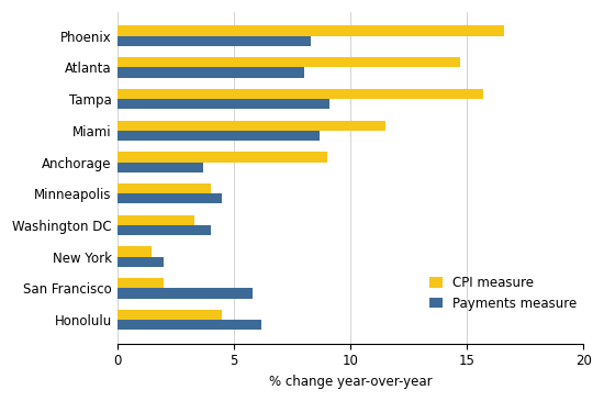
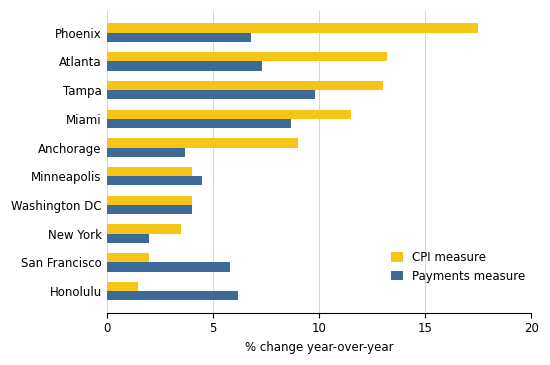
CPI measure/Phoenix: 16.6 -> 17.5
Payments measure/Phoenix: 8.3 -> 6.8
CPI measure/Atlanta: 14.7 -> 13.2
Payments measure/Atlanta: 8.0 -> 7.3
CPI measure/Tampa: 15.7 -> 13.0
Payments measure/Tampa: 9.1 -> 9.8
CPI measure/Washington DC: 3.3 -> 4.0
CPI measure/New York: 1.5 -> 3.5
CPI measure/Honolulu: 4.5 -> 1.5
